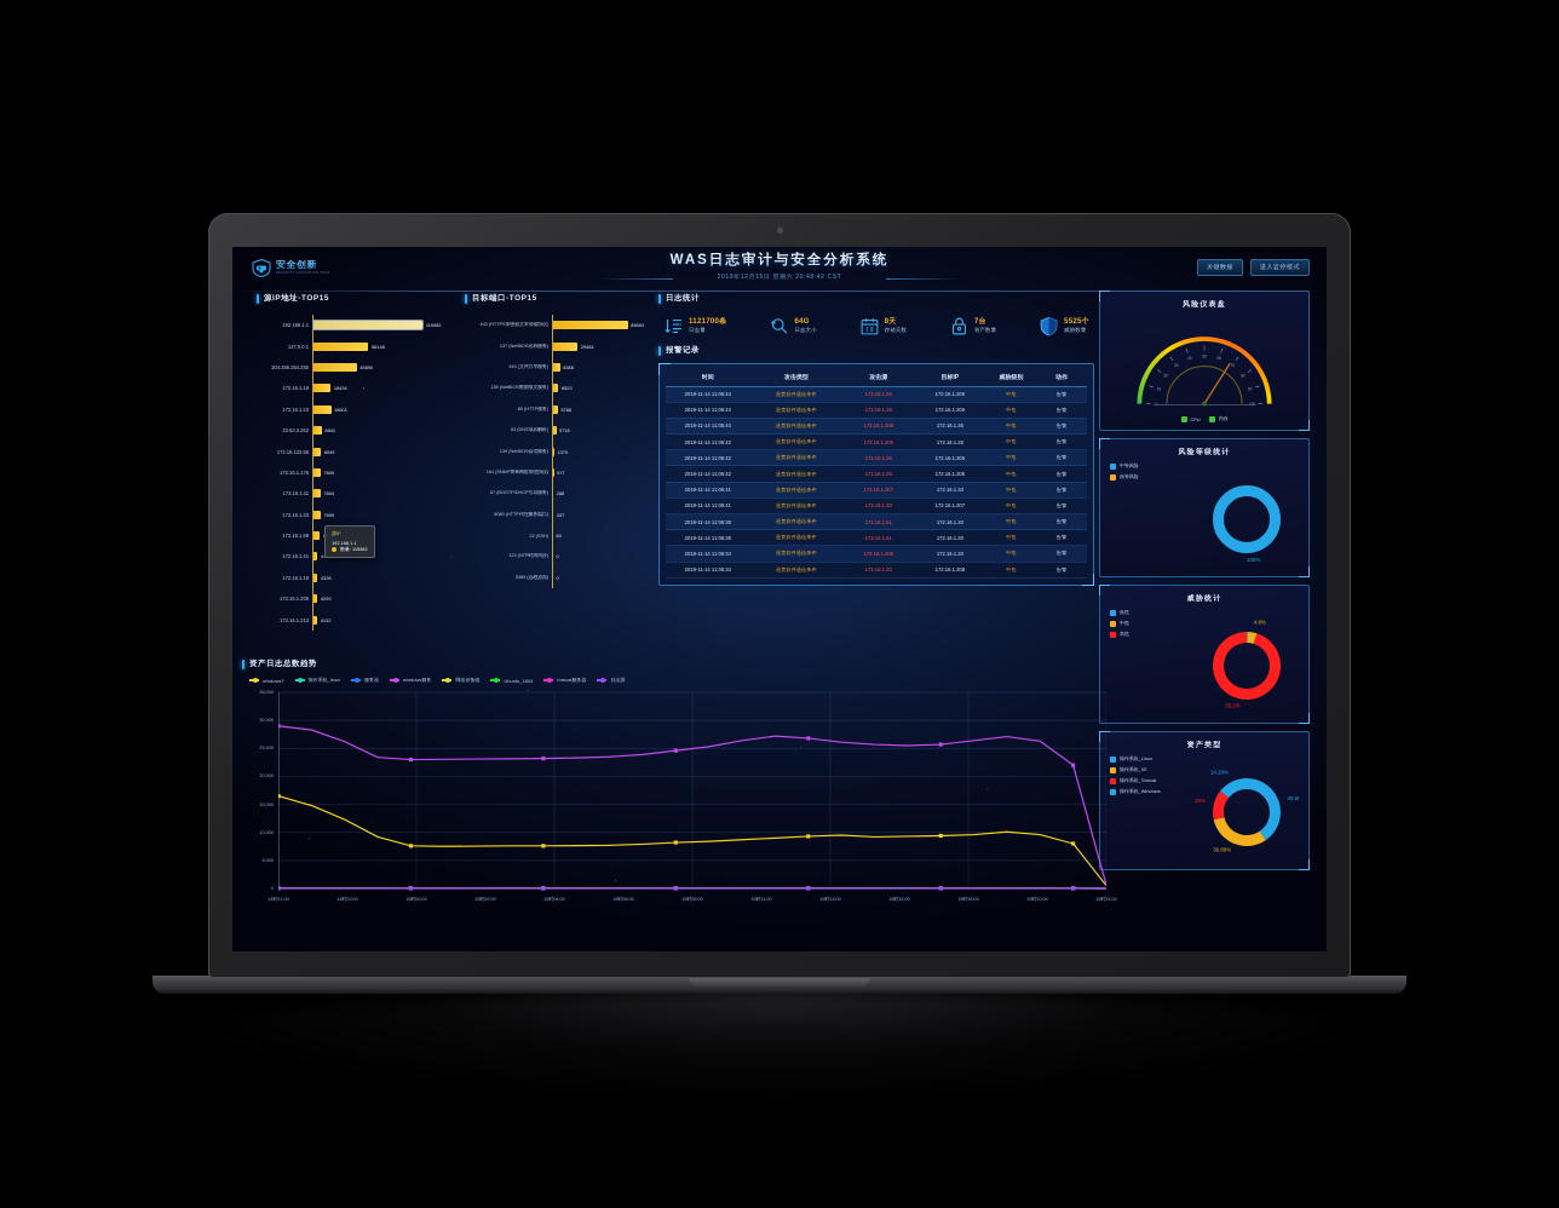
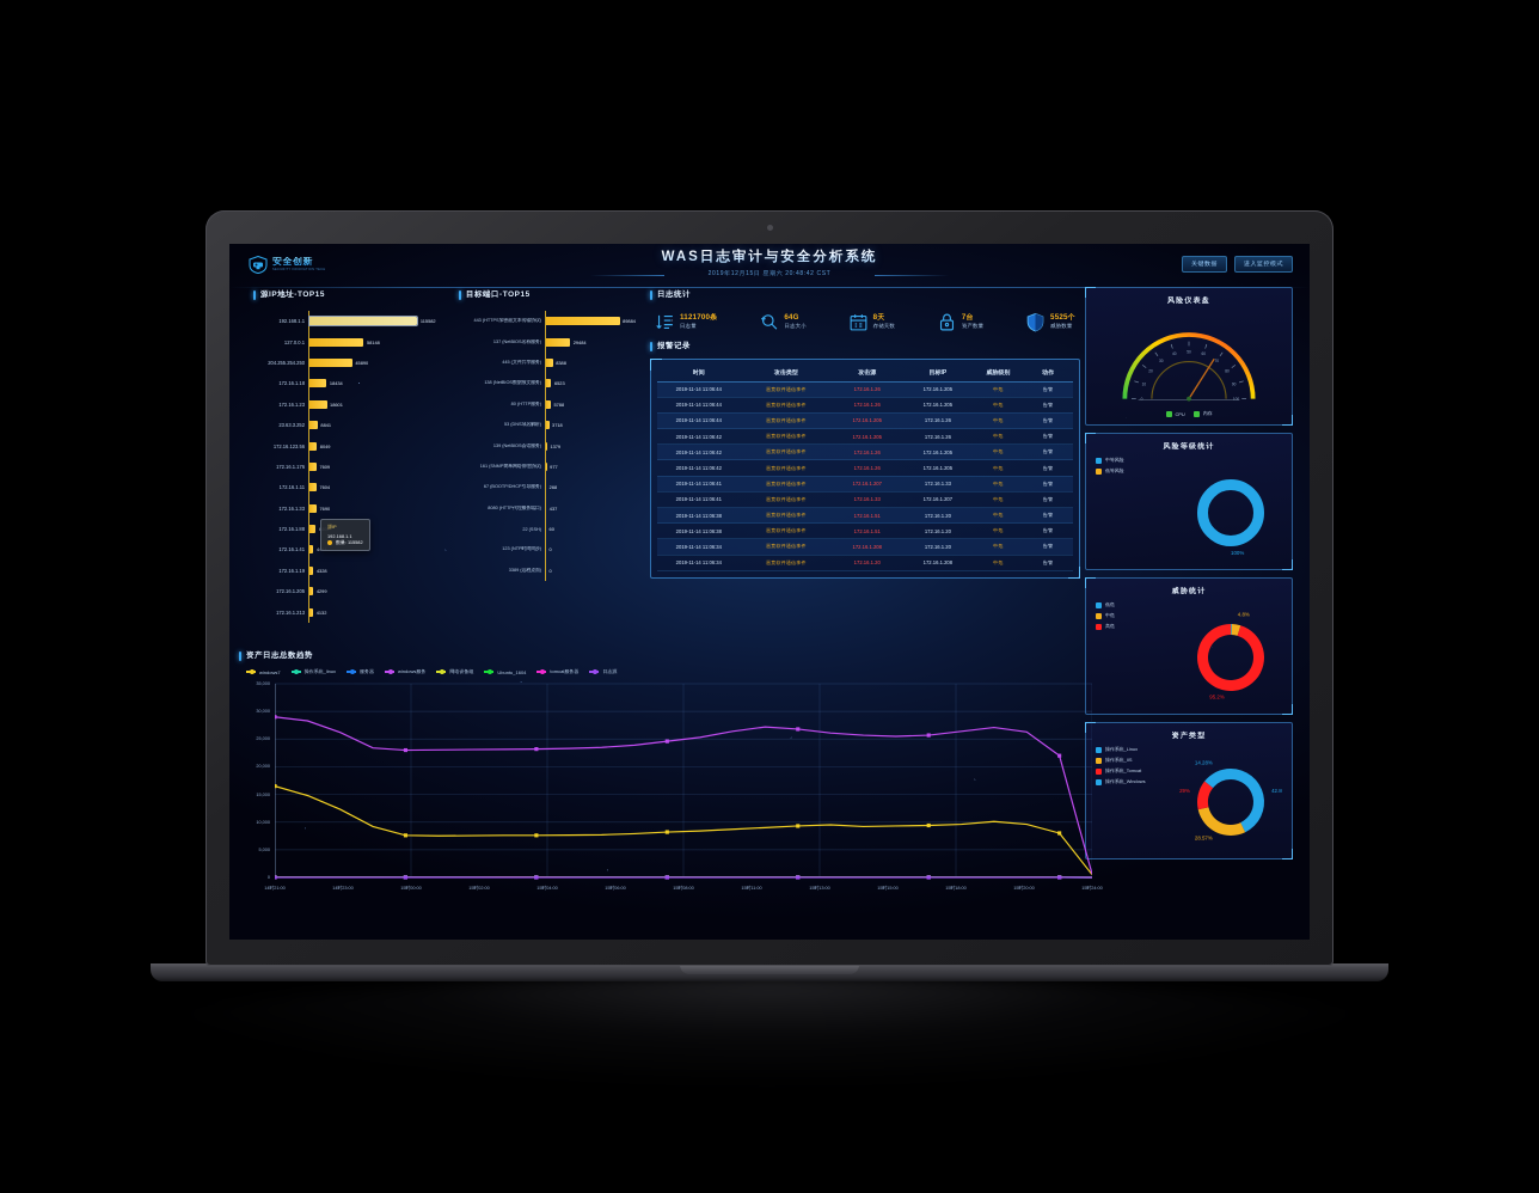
资产类型/操作系统_Linux: 40.55% -> 42.86%
资产类型/操作系统_IIS: 30.88% -> 28.57%
